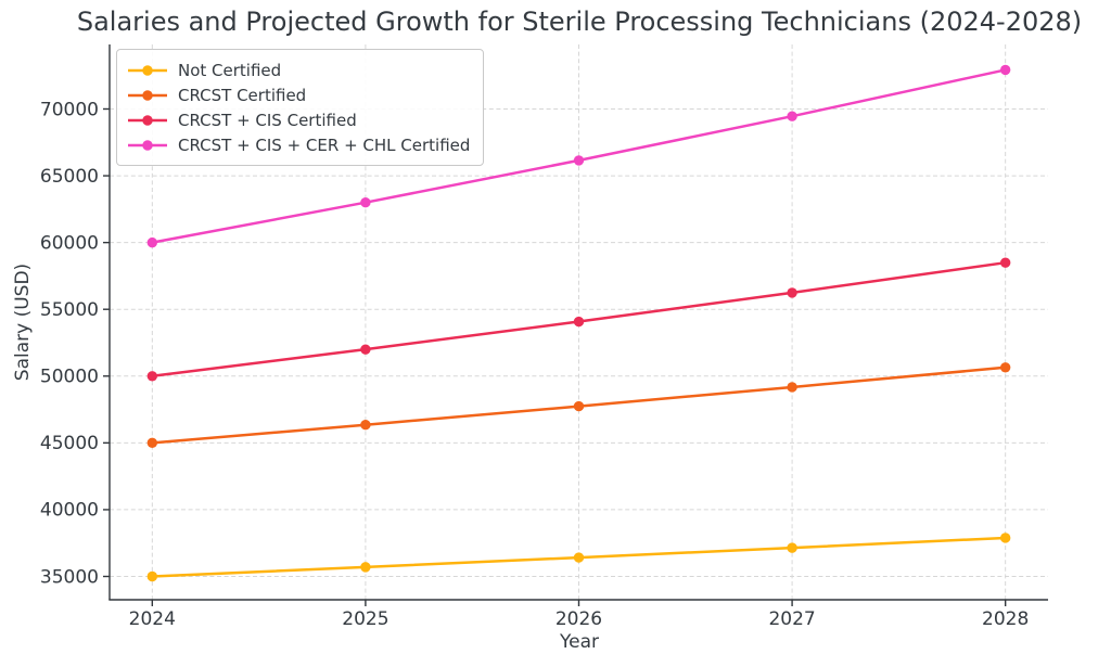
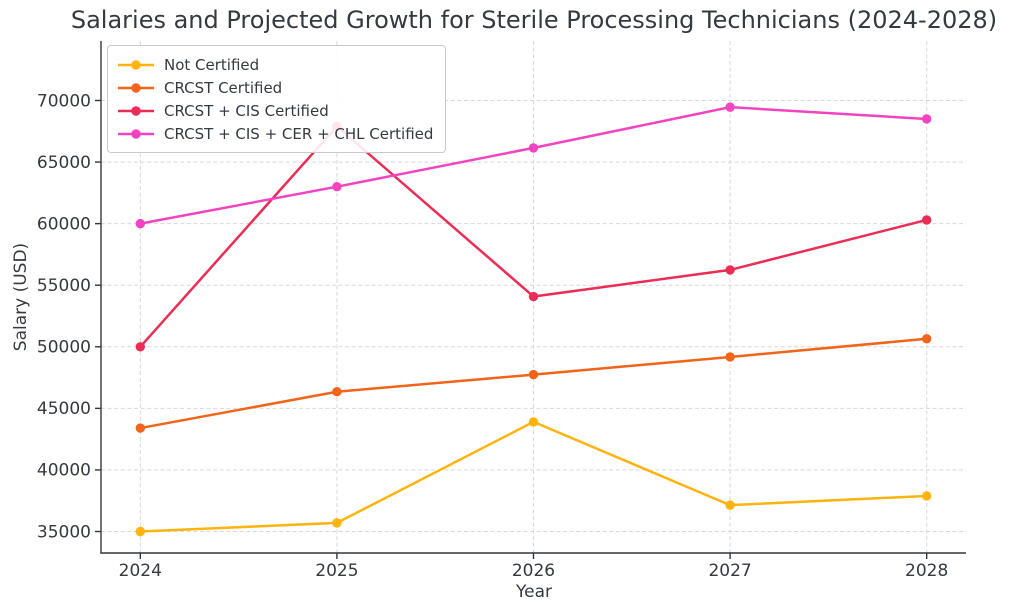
CRCST Certified/2024: 45000 -> 43400
CRCST + CIS Certified/2025: 52000 -> 67900
Not Certified/2026: 36400 -> 43900
CRCST + CIS Certified/2028: 58500 -> 60300
CRCST + CIS + CER + CHL Certified/2028: 72900 -> 68500
